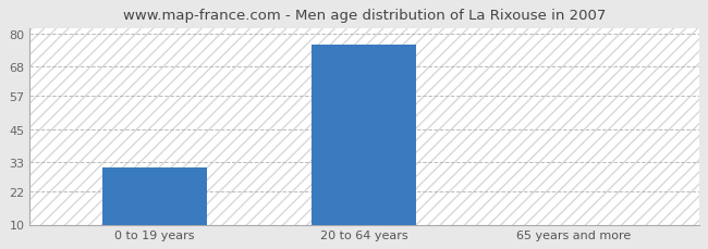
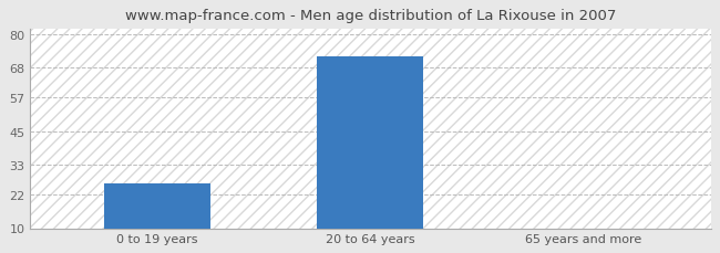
0 to 19 years: 31 -> 26
20 to 64 years: 76 -> 72
